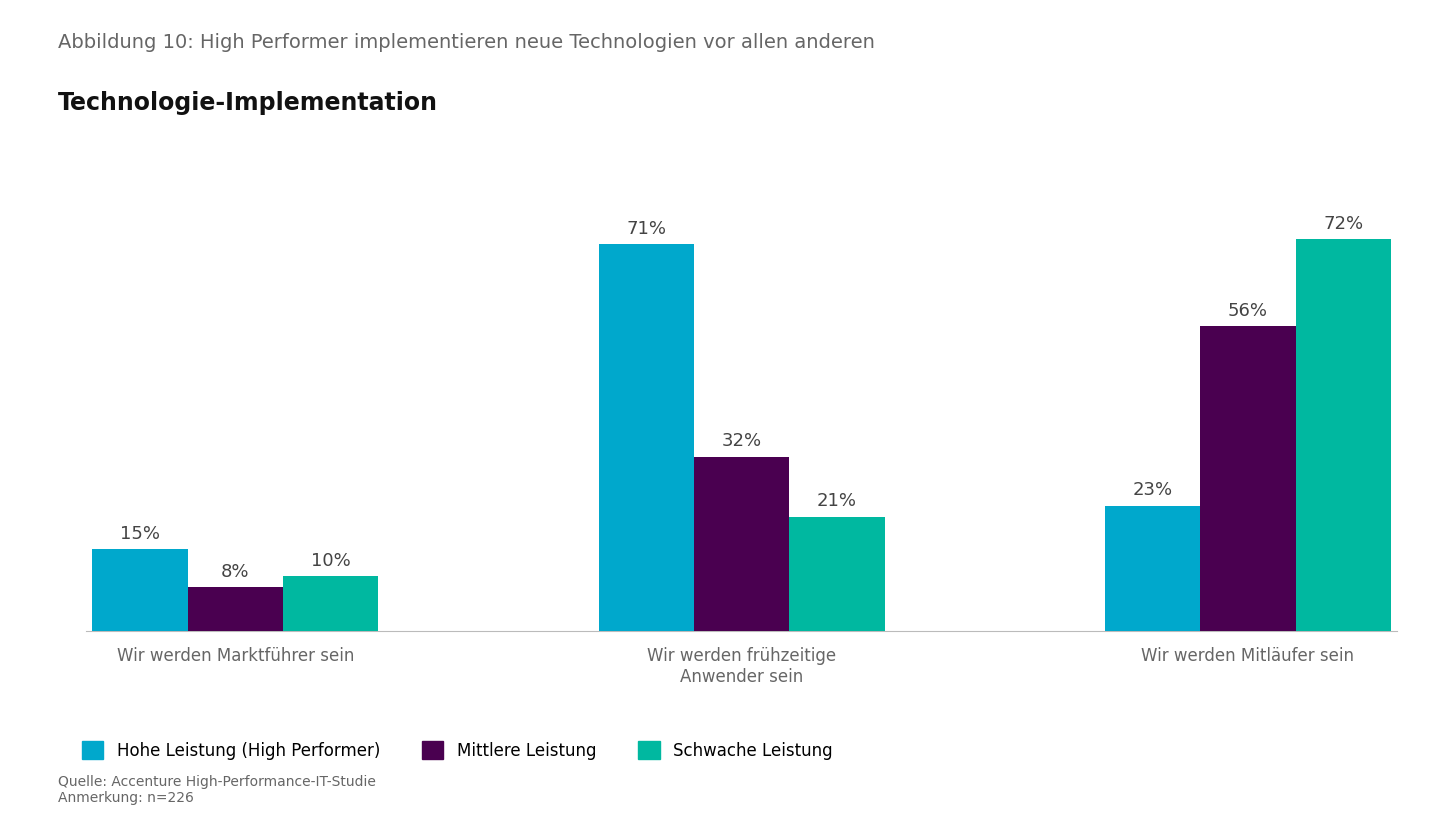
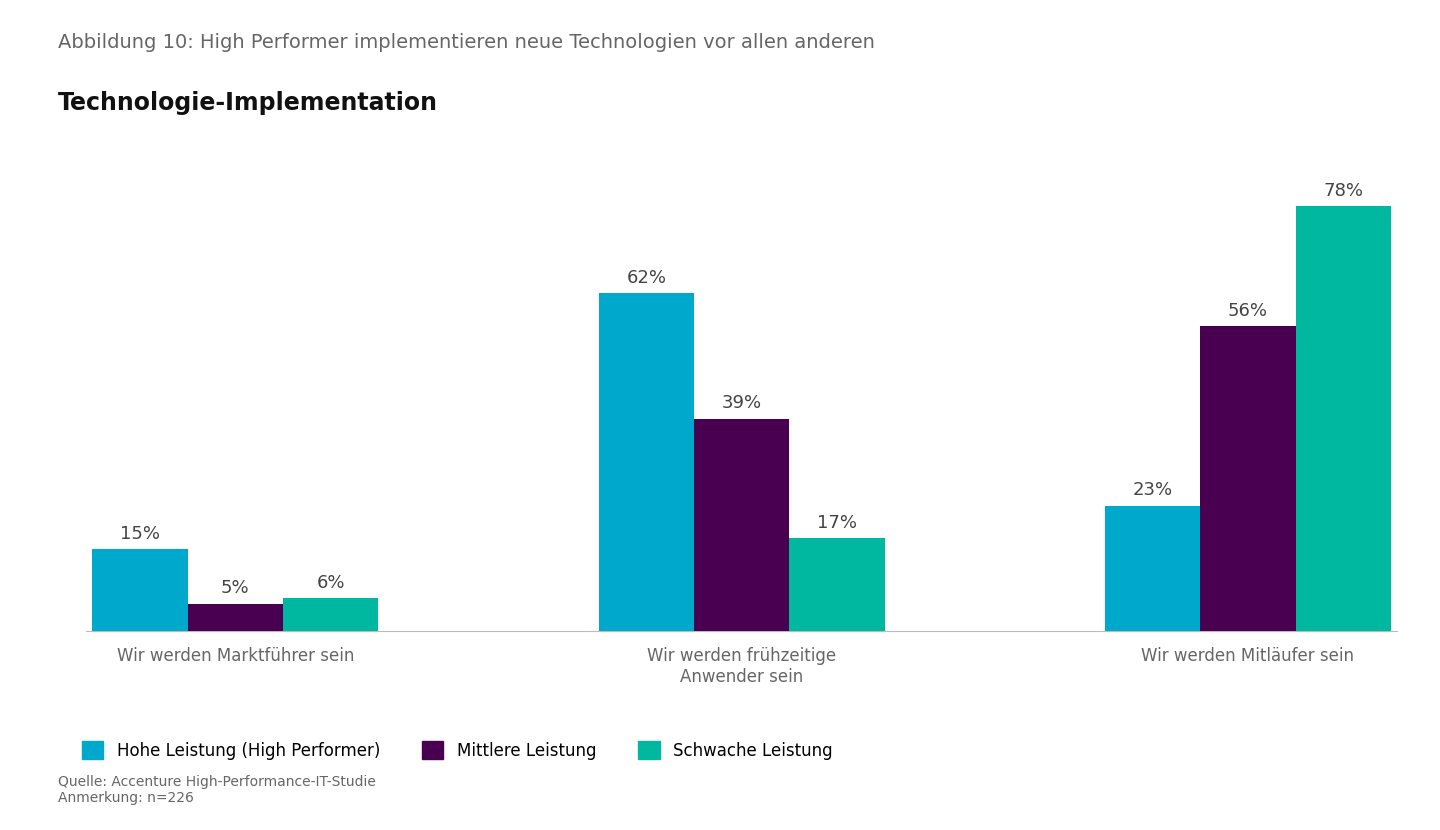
Mittlere Leistung/Wir werden Marktführer sein: 8% -> 5%
Schwache Leistung/Wir werden Marktführer sein: 10% -> 6%
Hohe Leistung (High Performer)/Wir werden frühzeitige Anwender sein: 71% -> 62%
Mittlere Leistung/Wir werden frühzeitige Anwender sein: 32% -> 39%
Schwache Leistung/Wir werden frühzeitige Anwender sein: 21% -> 17%
Schwache Leistung/Wir werden Mitläufer sein: 72% -> 78%
